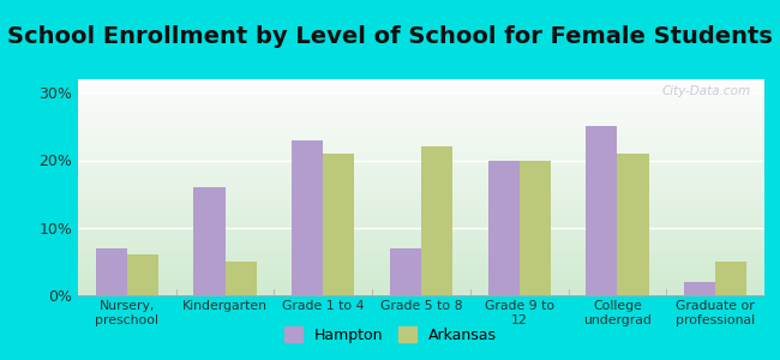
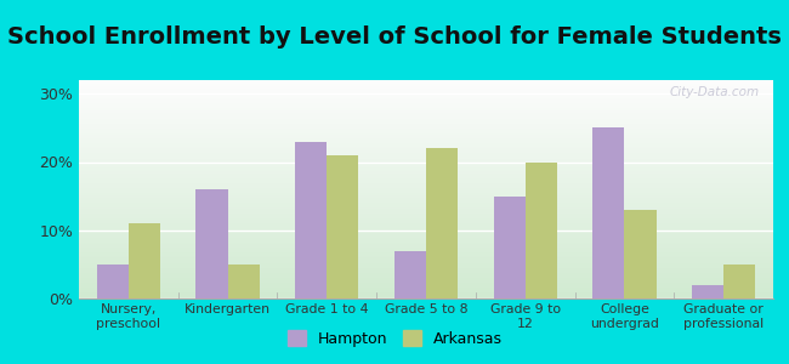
Hampton/Nursery, preschool: 7% -> 5%
Arkansas/Nursery, preschool: 6% -> 11%
Hampton/Grade 9 to 12: 20% -> 15%
Arkansas/College undergrad: 21% -> 13%
